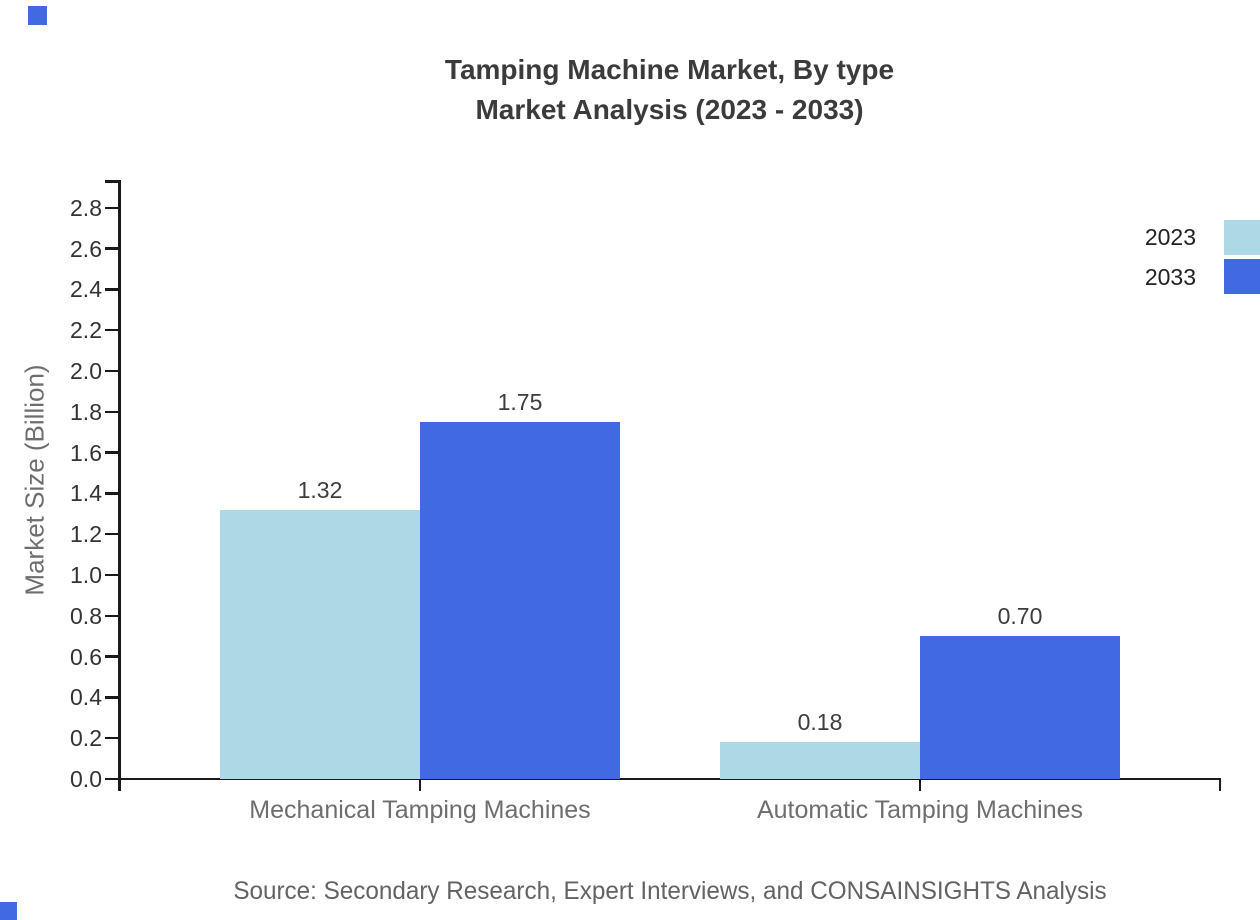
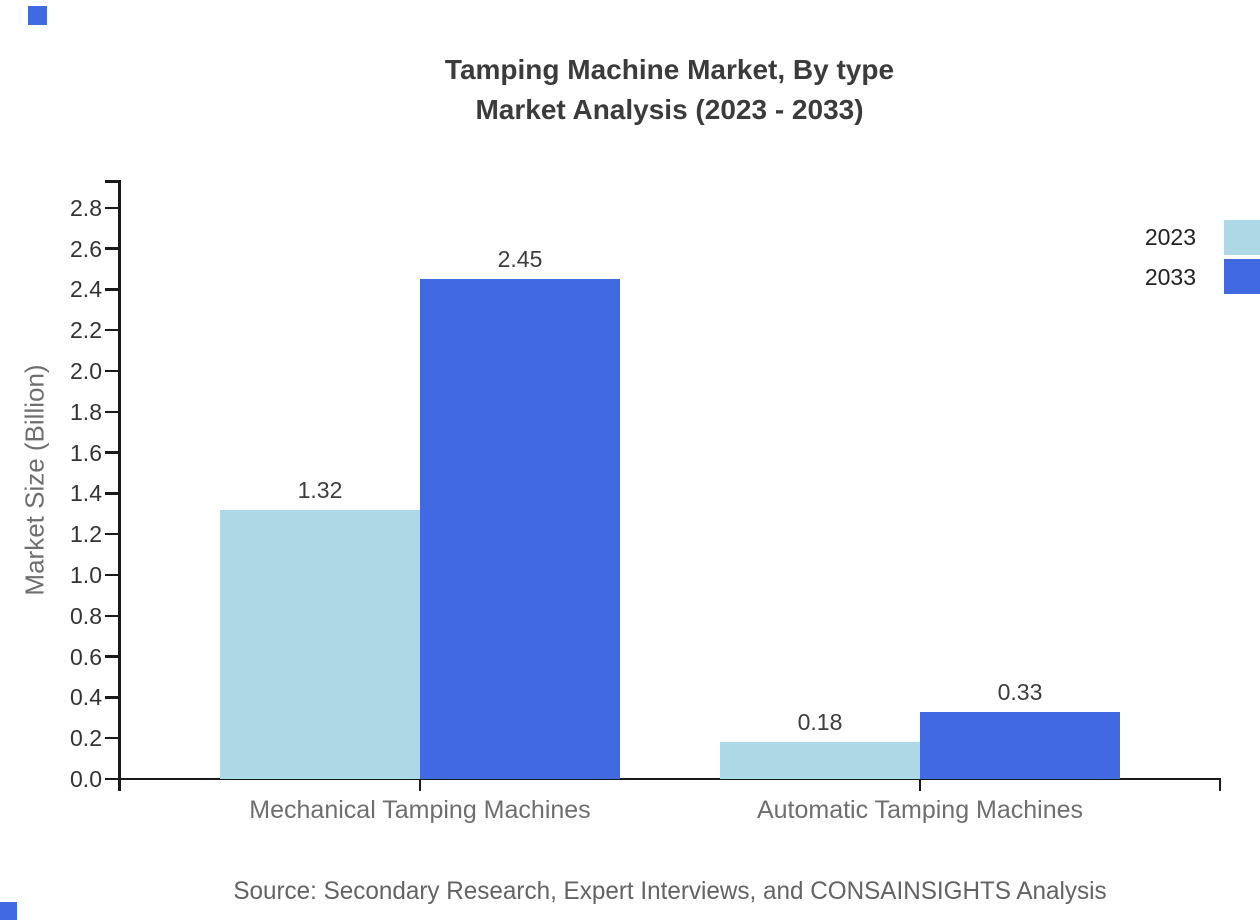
2033/Mechanical Tamping Machines: 1.75 -> 2.45
2033/Automatic Tamping Machines: 0.70 -> 0.33
